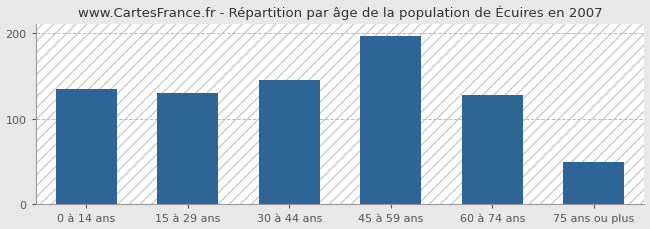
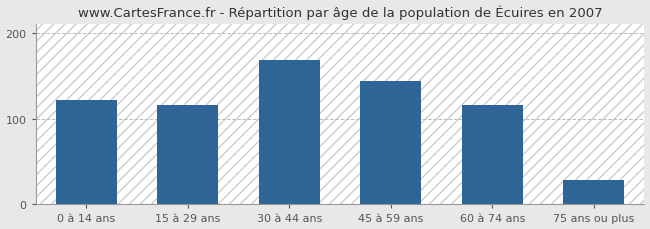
0 à 14 ans: 135 -> 122
15 à 29 ans: 130 -> 116
30 à 44 ans: 145 -> 168
45 à 59 ans: 197 -> 144
60 à 74 ans: 128 -> 116
75 ans ou plus: 50 -> 28
